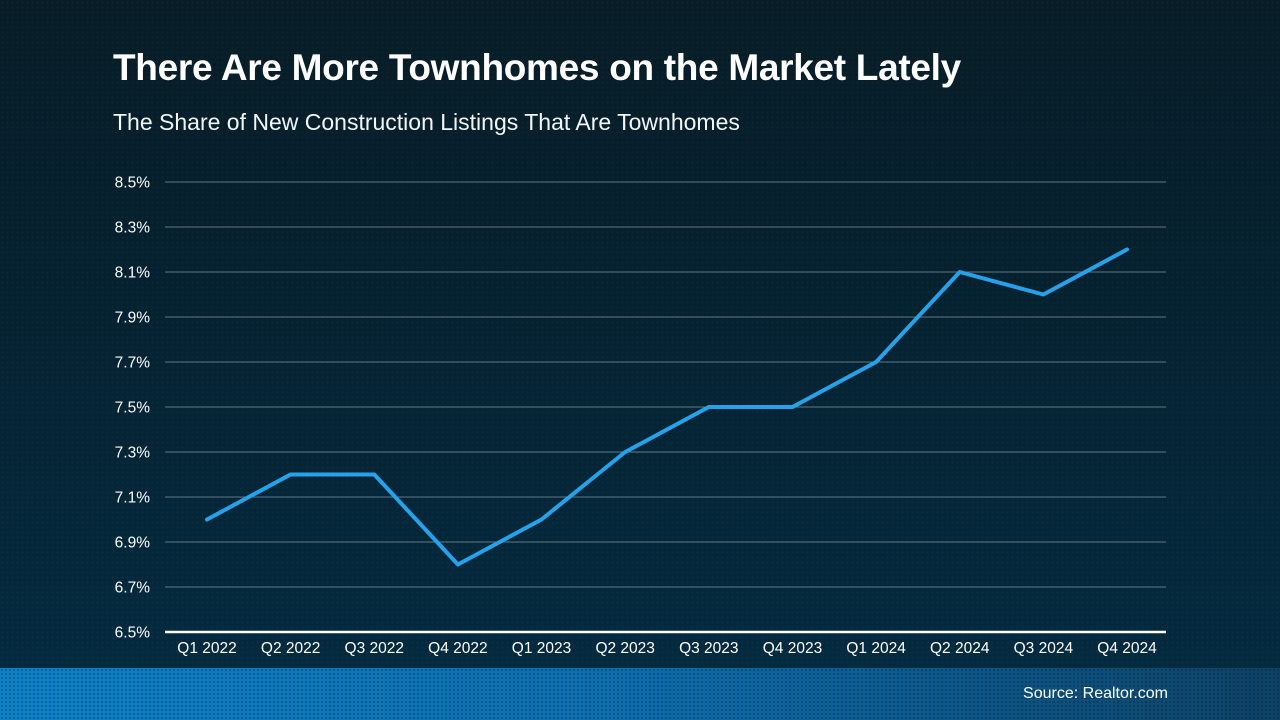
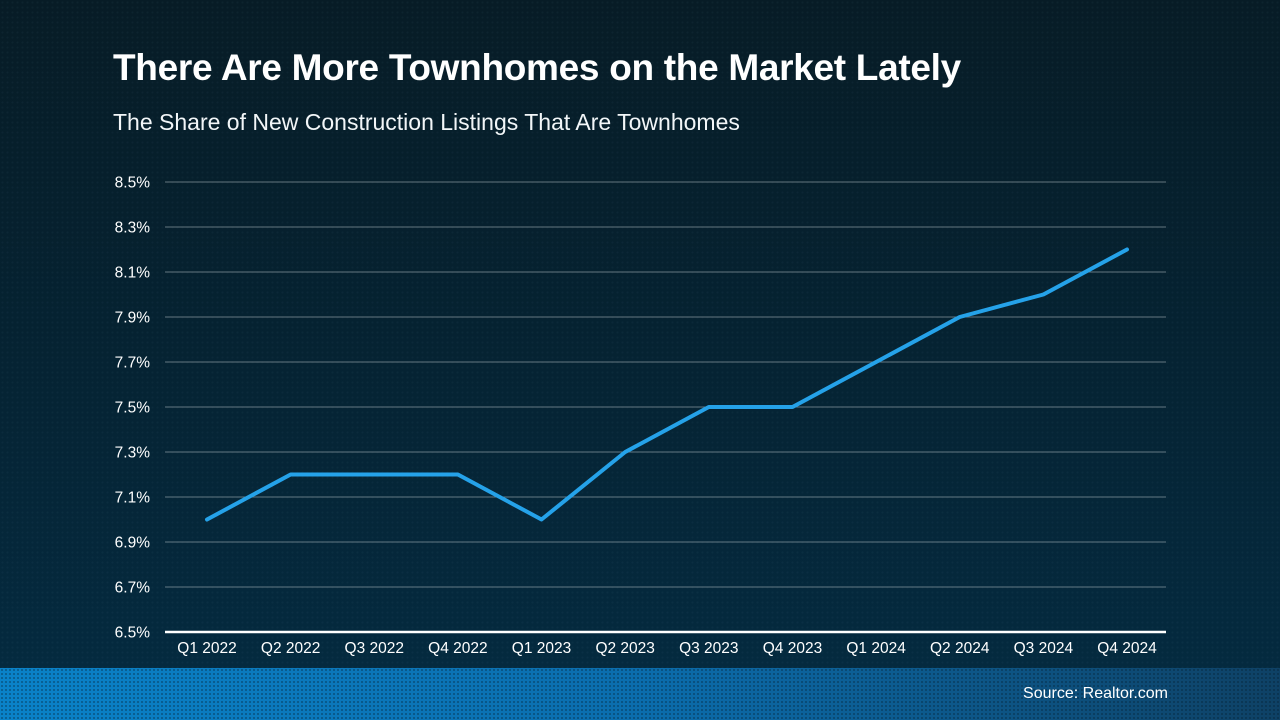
Q4 2022: 6.8% -> 7.2%
Q2 2024: 8.1% -> 7.9%
